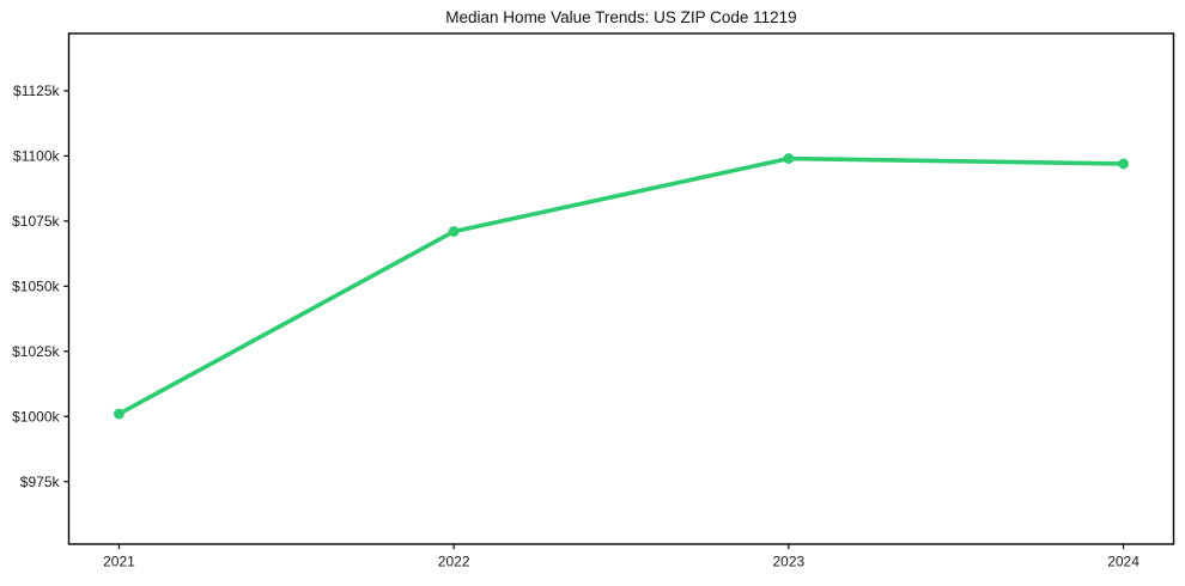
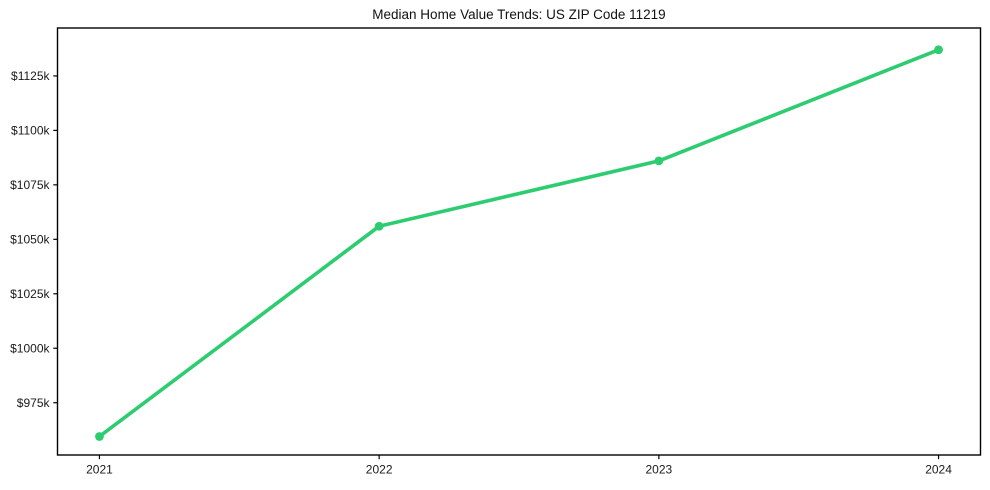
2021: $1001k -> $960k
2022: $1071k -> $1056k
2023: $1099k -> $1086k
2024: $1097k -> $1137k
